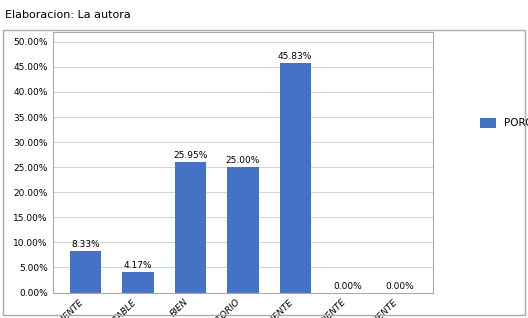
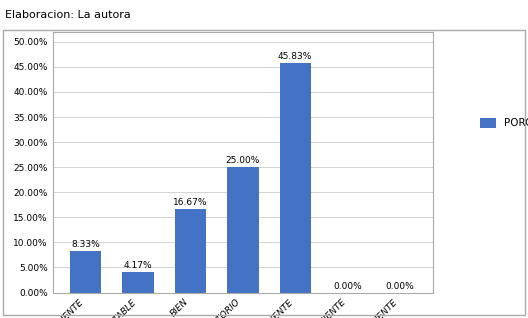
BIEN: 25.95% -> 16.67%
